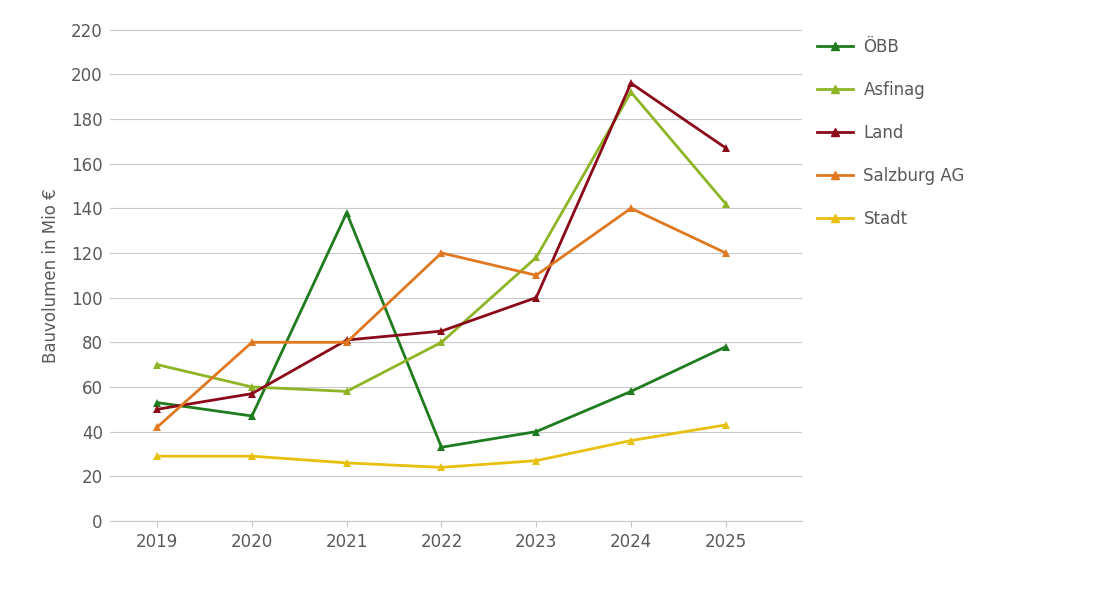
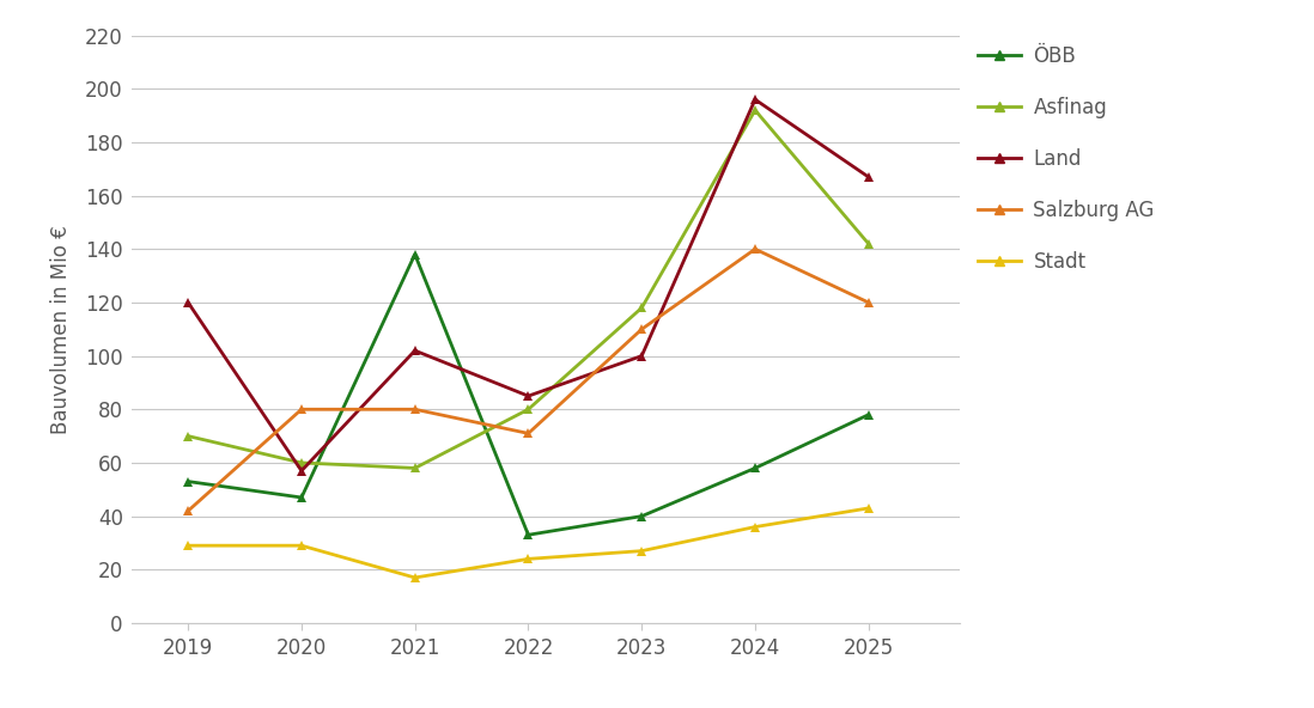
Land/2019: 50 -> 120
Land/2021: 81 -> 102
Stadt/2021: 26 -> 17
Salzburg AG/2022: 120 -> 71
